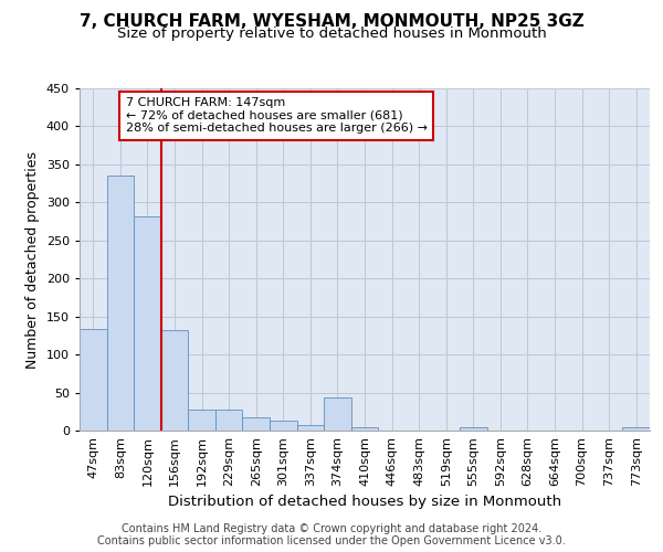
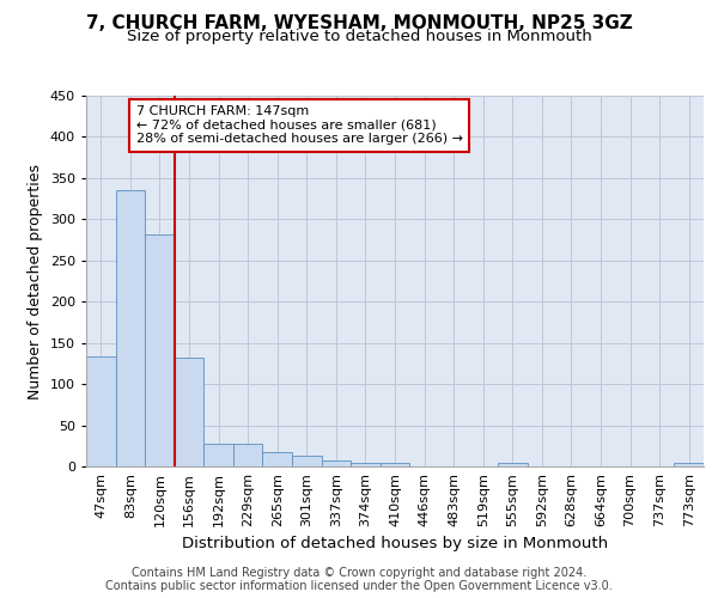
374sqm: 44 -> 5
